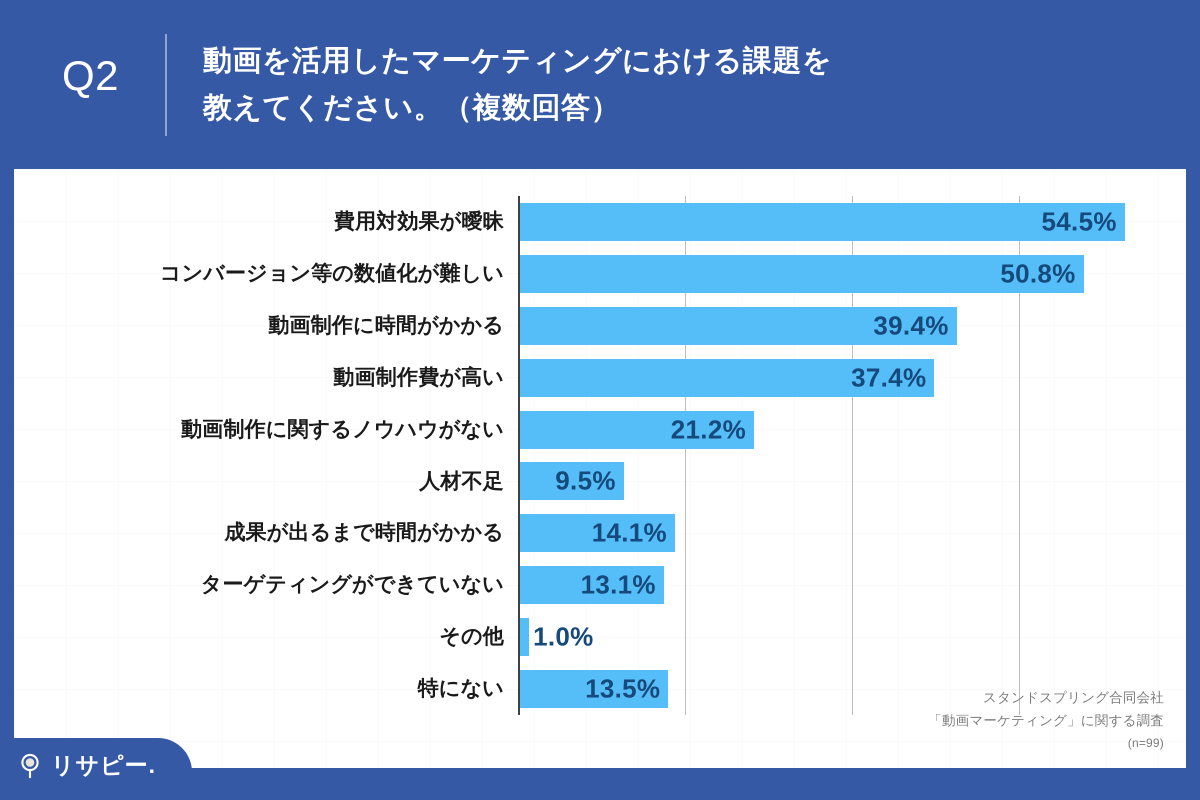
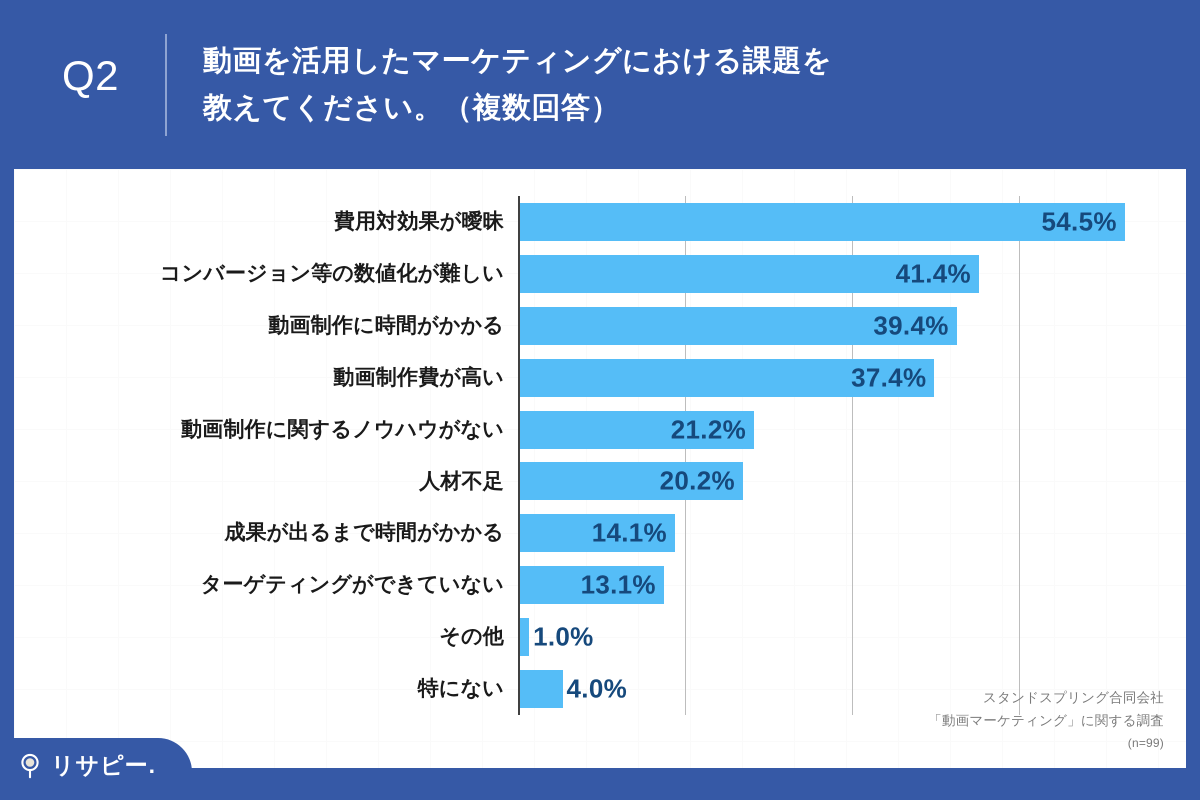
コンバージョン等の数値化が難しい: 50.8% -> 41.4%
人材不足: 9.5% -> 20.2%
特にない: 13.5% -> 4.0%
